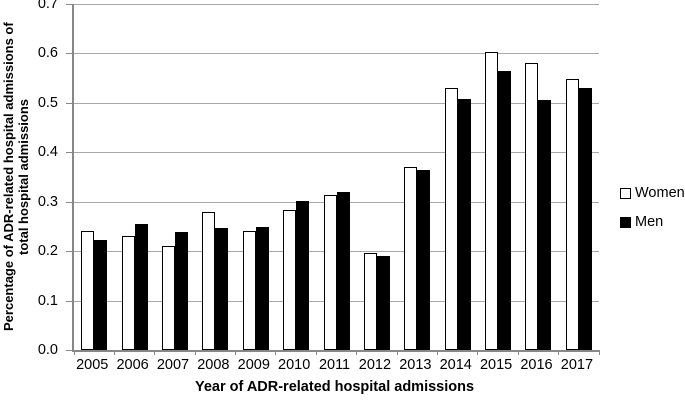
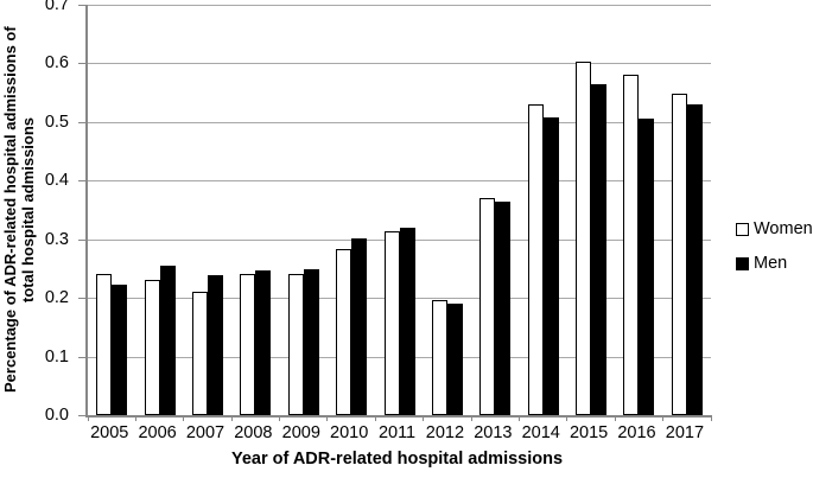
Women/2008: 0.28 -> 0.24
